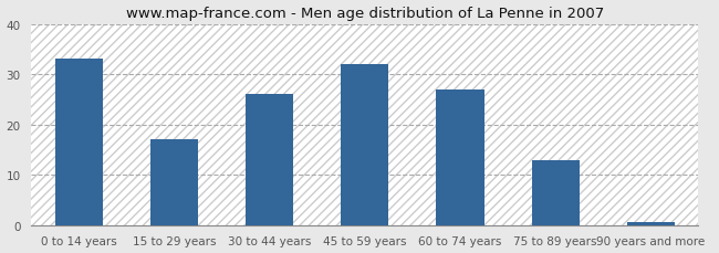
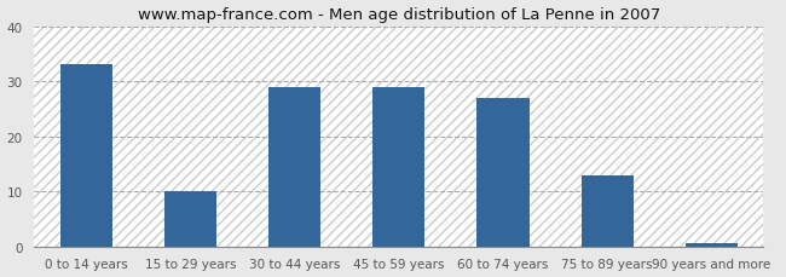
15 to 29 years: 17.0 -> 10.0
30 to 44 years: 26.0 -> 29.0
45 to 59 years: 32.0 -> 29.0
